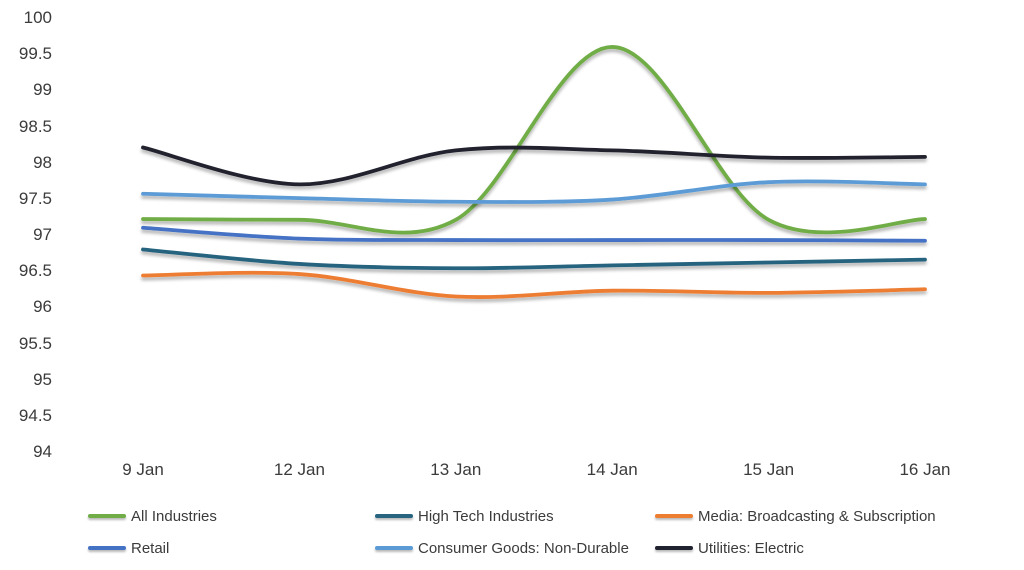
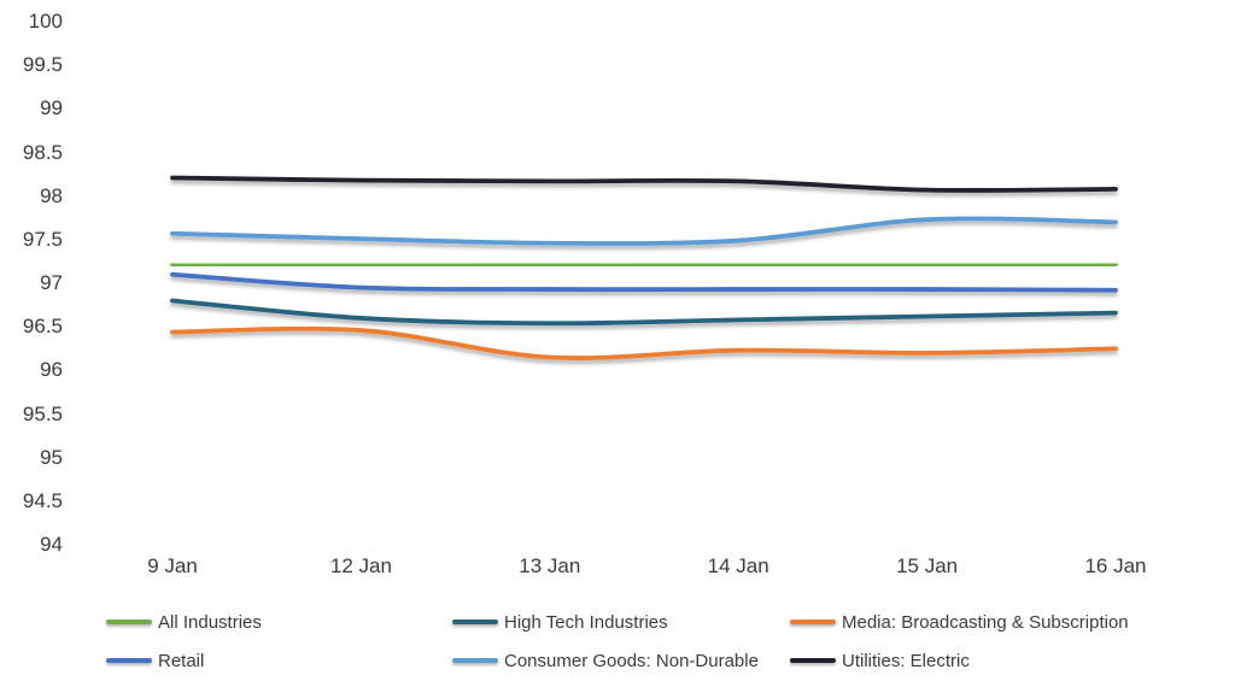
Utilities: Electric/12 Jan: 97.7 -> 98.2
All Industries/14 Jan: 99.6 -> 97.2
